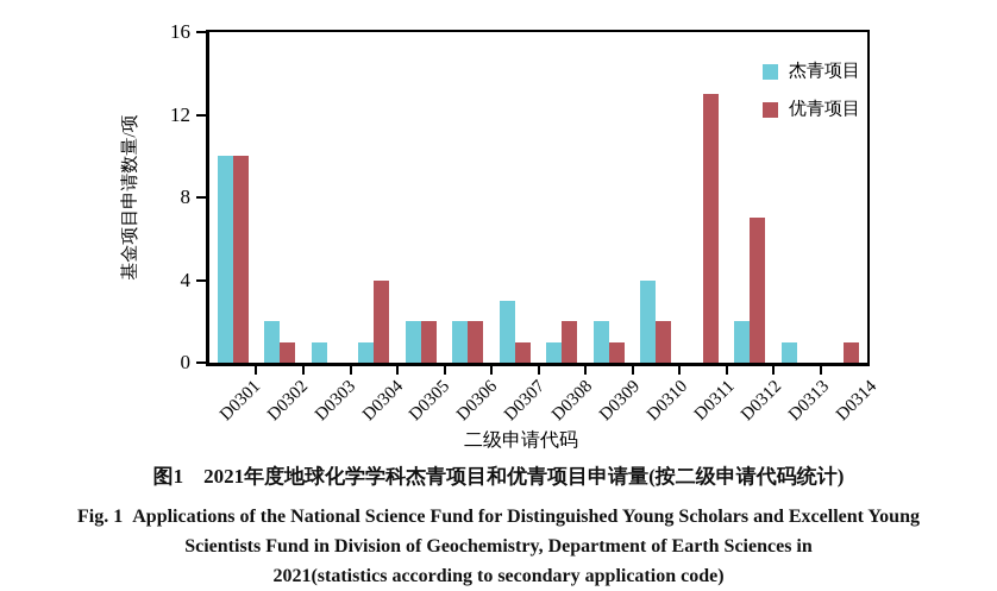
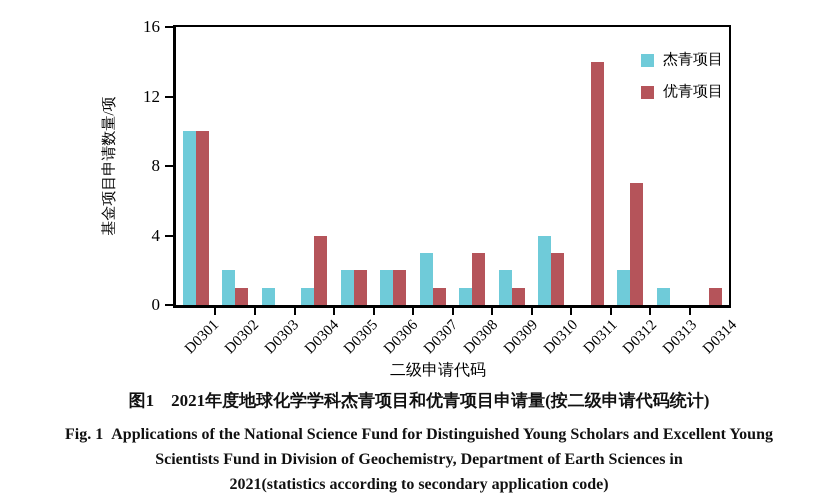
优青项目/D0308: 2 -> 3
优青项目/D0310: 2 -> 3
优青项目/D0311: 13 -> 14
